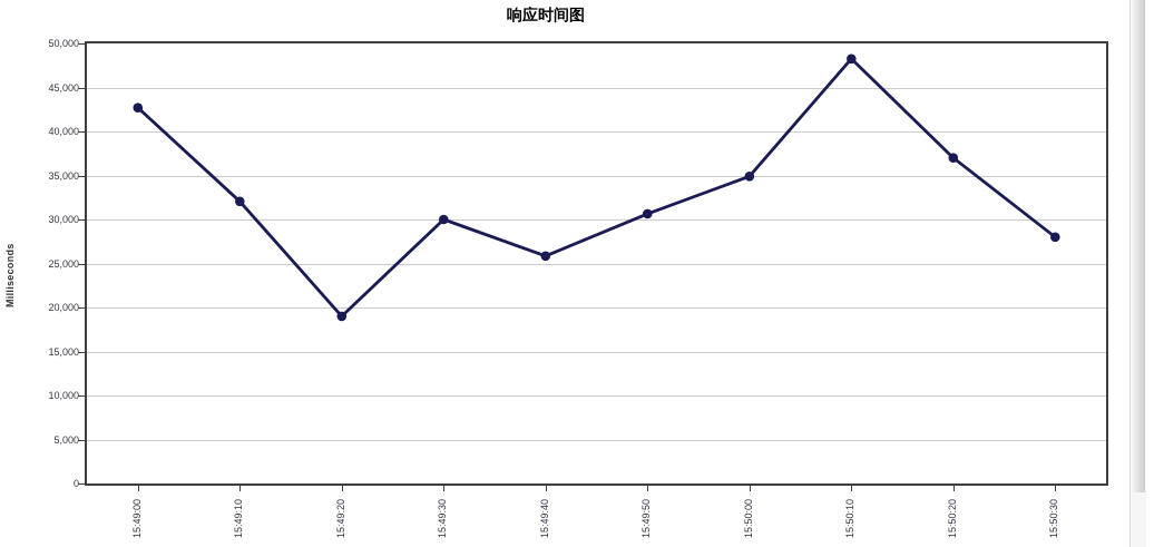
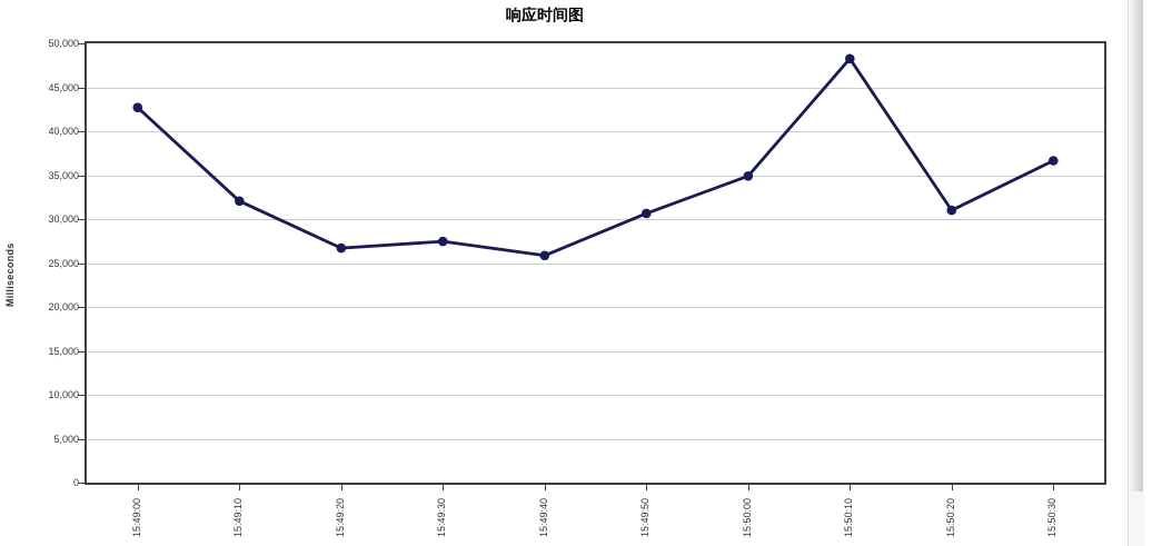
15:49:20: 19000 -> 27000
15:49:30: 30000 -> 27000
15:50:20: 37000 -> 31000
15:50:30: 28000 -> 37000
